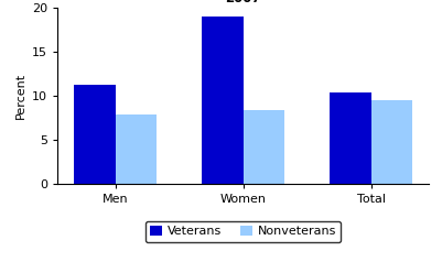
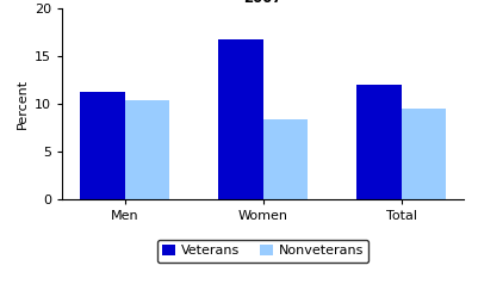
Nonveterans/Men: 7.8 -> 10.4
Veterans/Women: 19.0 -> 16.8
Veterans/Total: 10.4 -> 12.0
